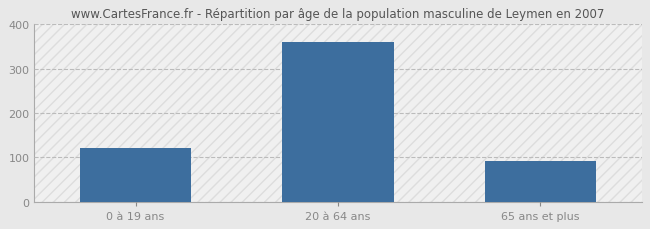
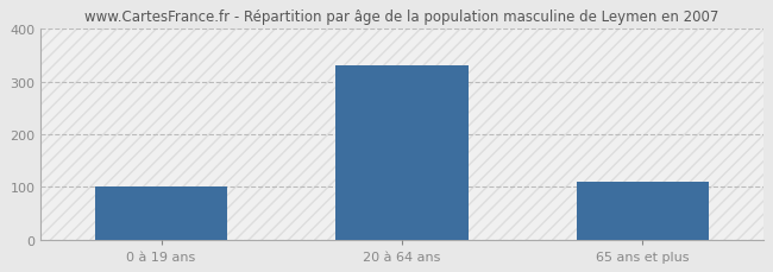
0 à 19 ans: 120 -> 100
20 à 64 ans: 360 -> 330
65 ans et plus: 92 -> 110
